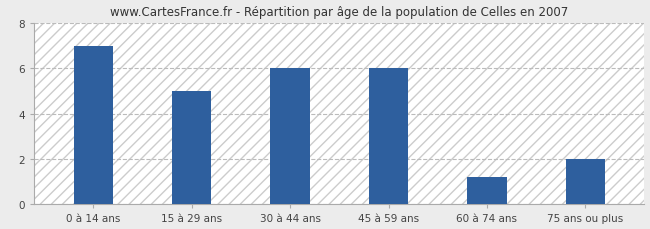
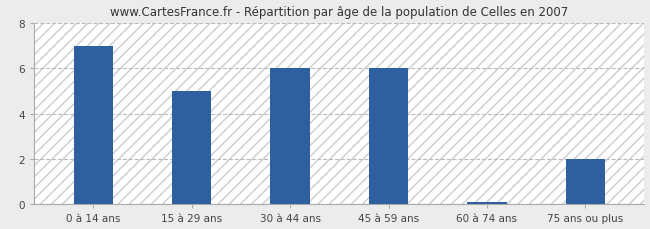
60 à 74 ans: 1.2 -> 0.1
